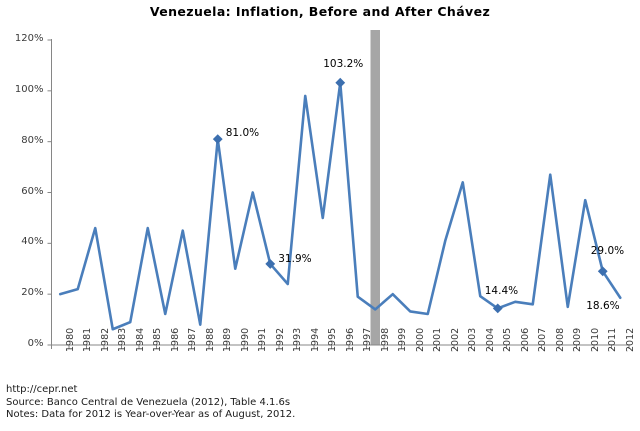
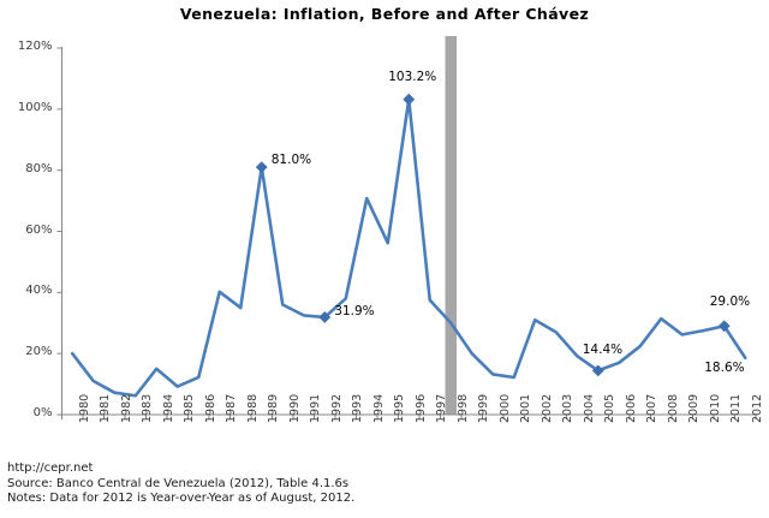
1981: 22% -> 11%
1982: 46% -> 7%
1984: 9% -> 15%
1985: 46% -> 9%
1987: 45% -> 40%
1988: 8% -> 35%
1990: 30% -> 36%
1991: 60% -> 32%
1993: 24% -> 38%
1994: 98% -> 71%
1995: 50% -> 56%
1997: 19% -> 38%
1998: 14% -> 30%
2002: 41% -> 31%
2003: 64% -> 27%
2007: 16% -> 22%
2008: 67% -> 31%
2009: 15% -> 26%
2010: 57% -> 28%
